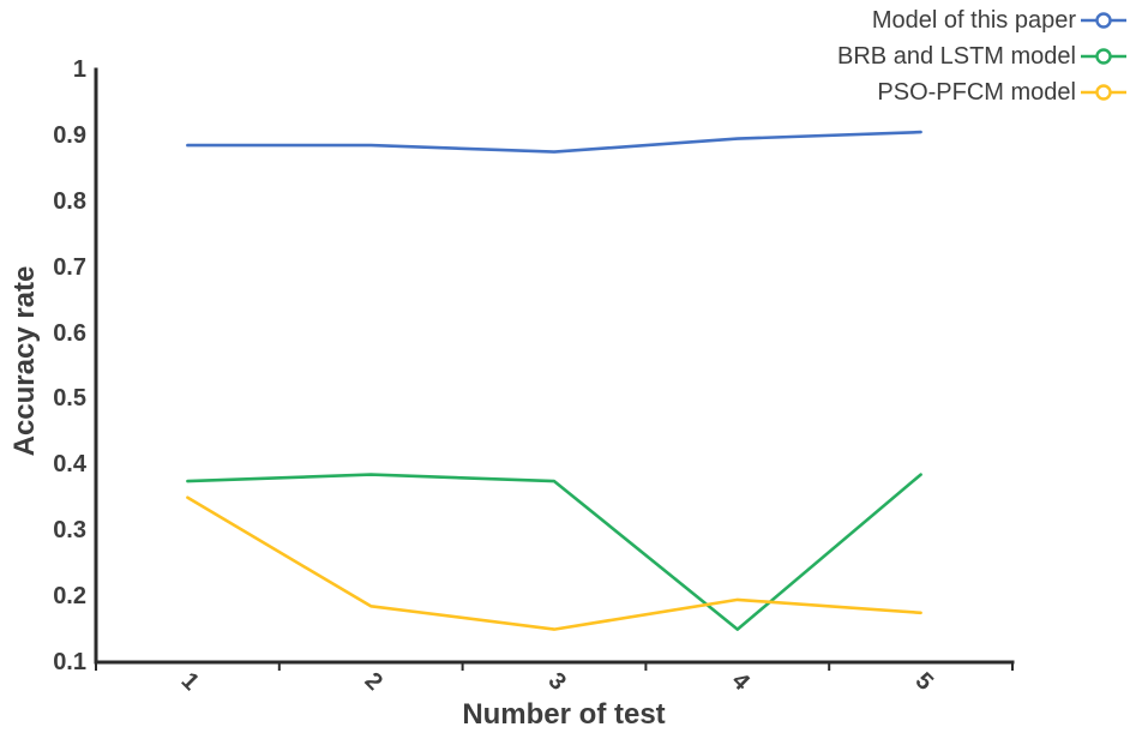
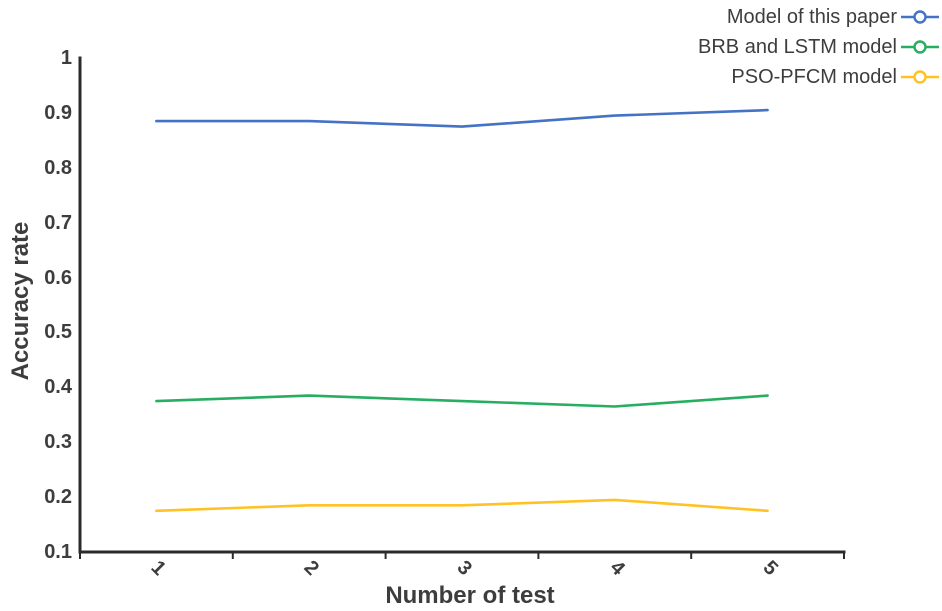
PSO-PFCM model/1: 0.35 -> 0.17
PSO-PFCM model/3: 0.15 -> 0.18
BRB and LSTM model/4: 0.15 -> 0.36
